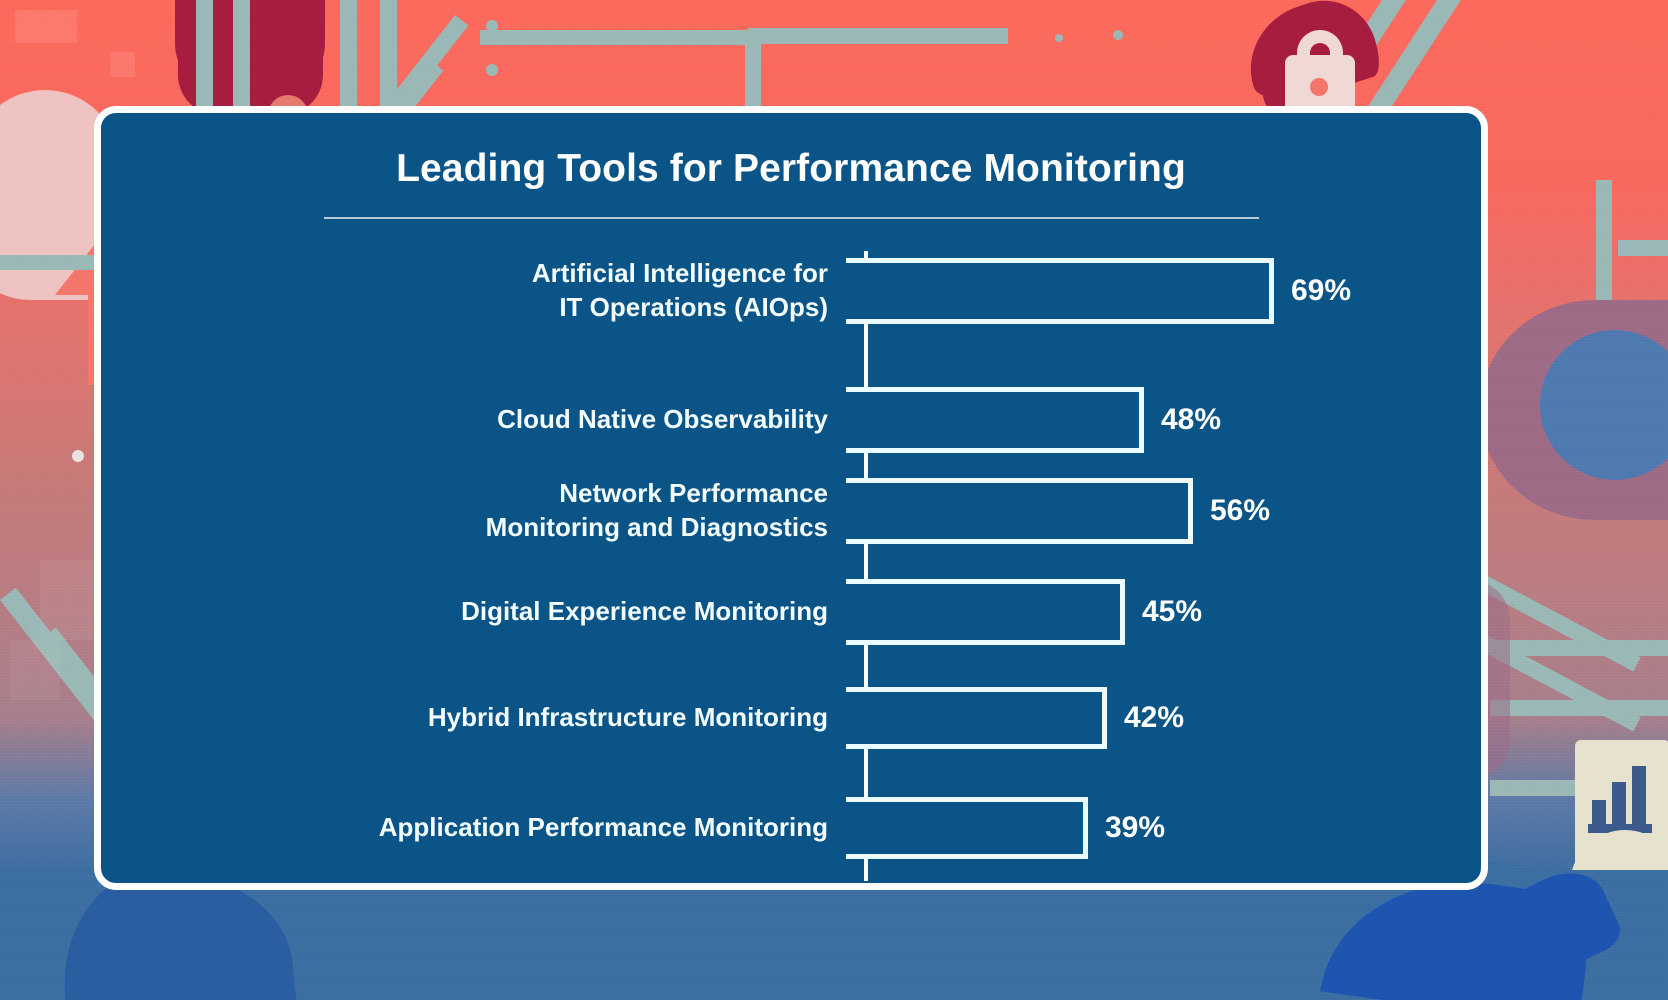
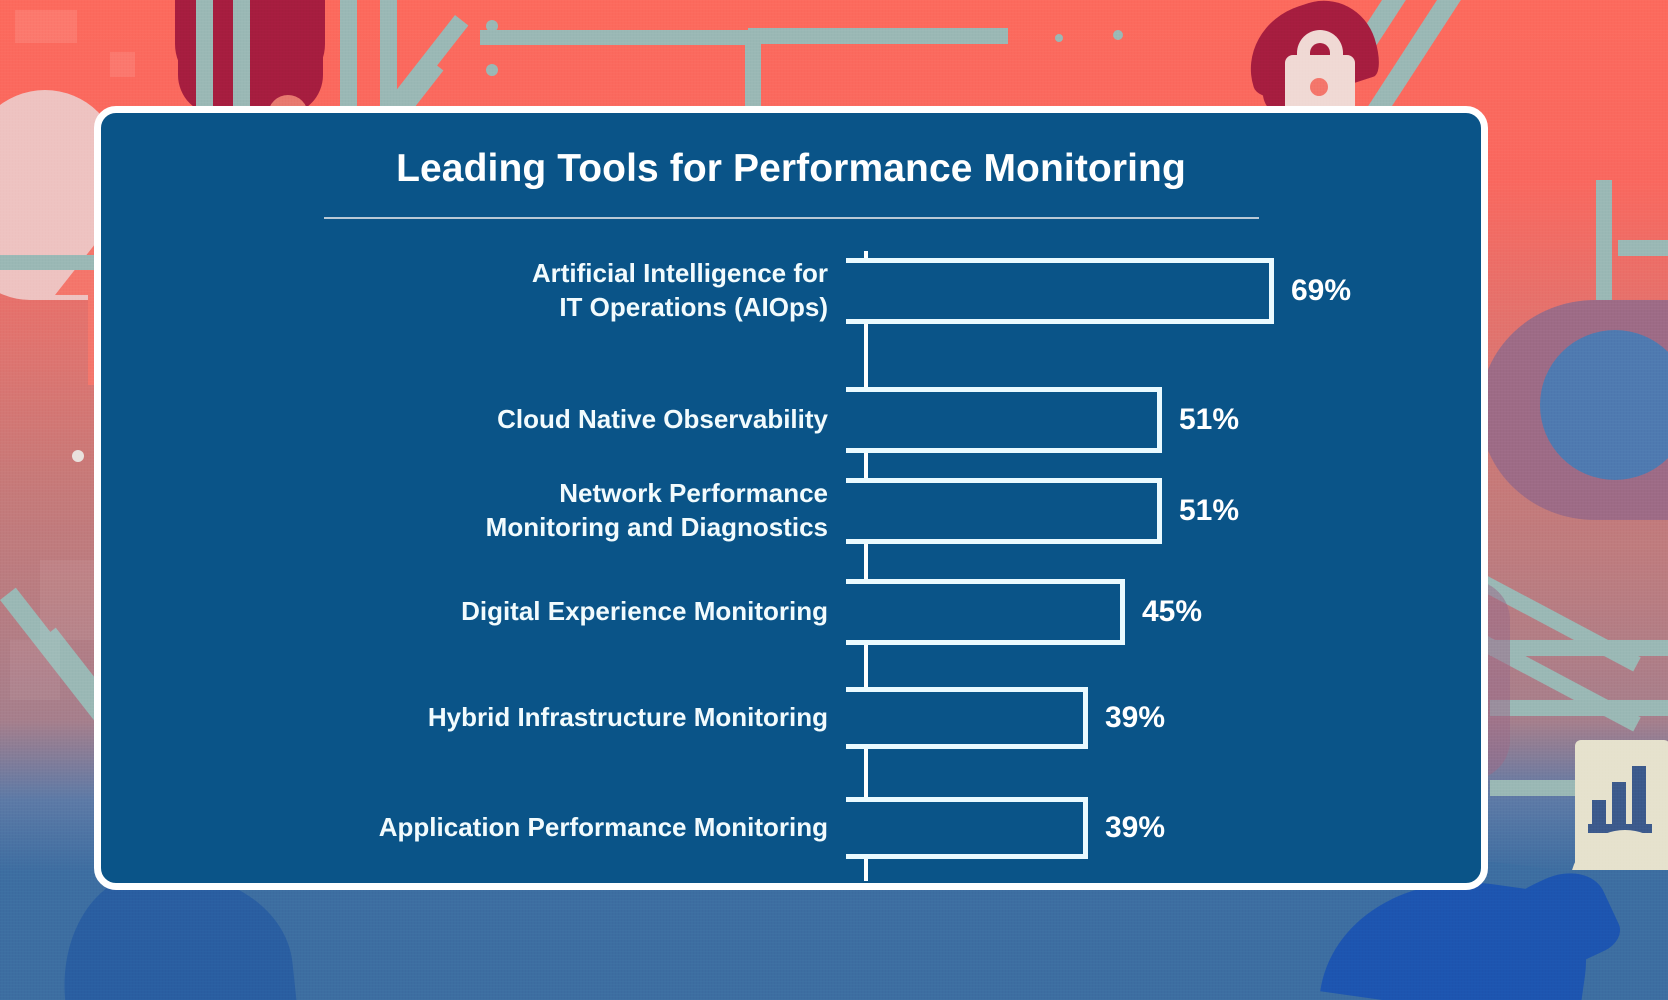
Cloud Native Observability: 48% -> 51%
Network Performance Monitoring and Diagnostics: 56% -> 51%
Hybrid Infrastructure Monitoring: 42% -> 39%
